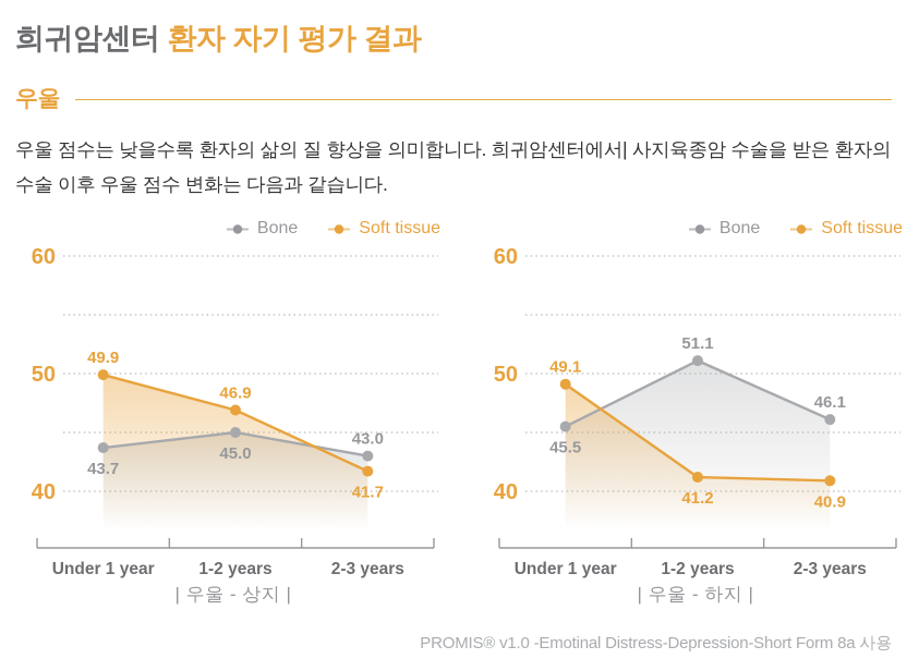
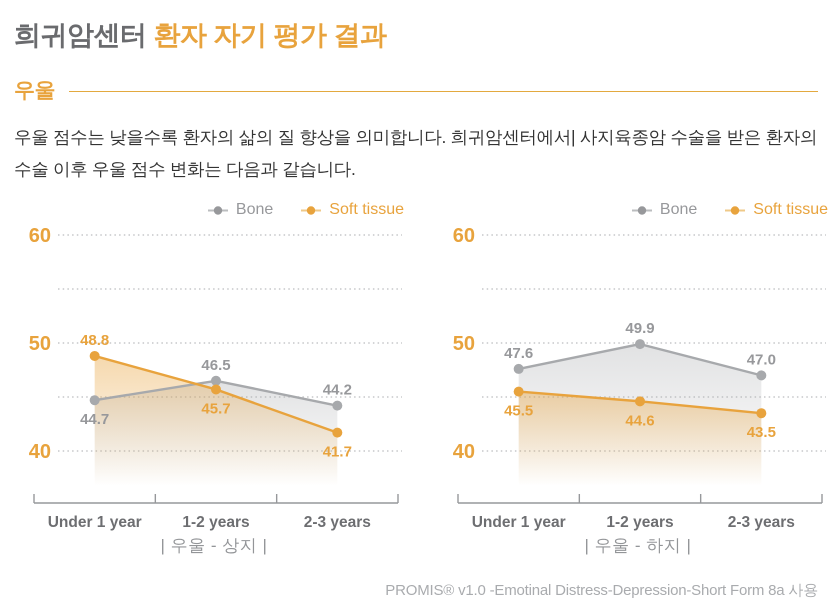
| 우울 - 상지 |/Bone/Under 1 year: 43.7 -> 44.7
| 우울 - 상지 |/Soft tissue/Under 1 year: 49.9 -> 48.8
| 우울 - 상지 |/Bone/1-2 years: 45.0 -> 46.5
| 우울 - 상지 |/Soft tissue/1-2 years: 46.9 -> 45.7
| 우울 - 상지 |/Bone/2-3 years: 43.0 -> 44.2
| 우울 - 하지 |/Bone/Under 1 year: 45.5 -> 47.6
| 우울 - 하지 |/Soft tissue/Under 1 year: 49.1 -> 45.5
| 우울 - 하지 |/Bone/1-2 years: 51.1 -> 49.9
| 우울 - 하지 |/Soft tissue/1-2 years: 41.2 -> 44.6
| 우울 - 하지 |/Bone/2-3 years: 46.1 -> 47.0
| 우울 - 하지 |/Soft tissue/2-3 years: 40.9 -> 43.5
